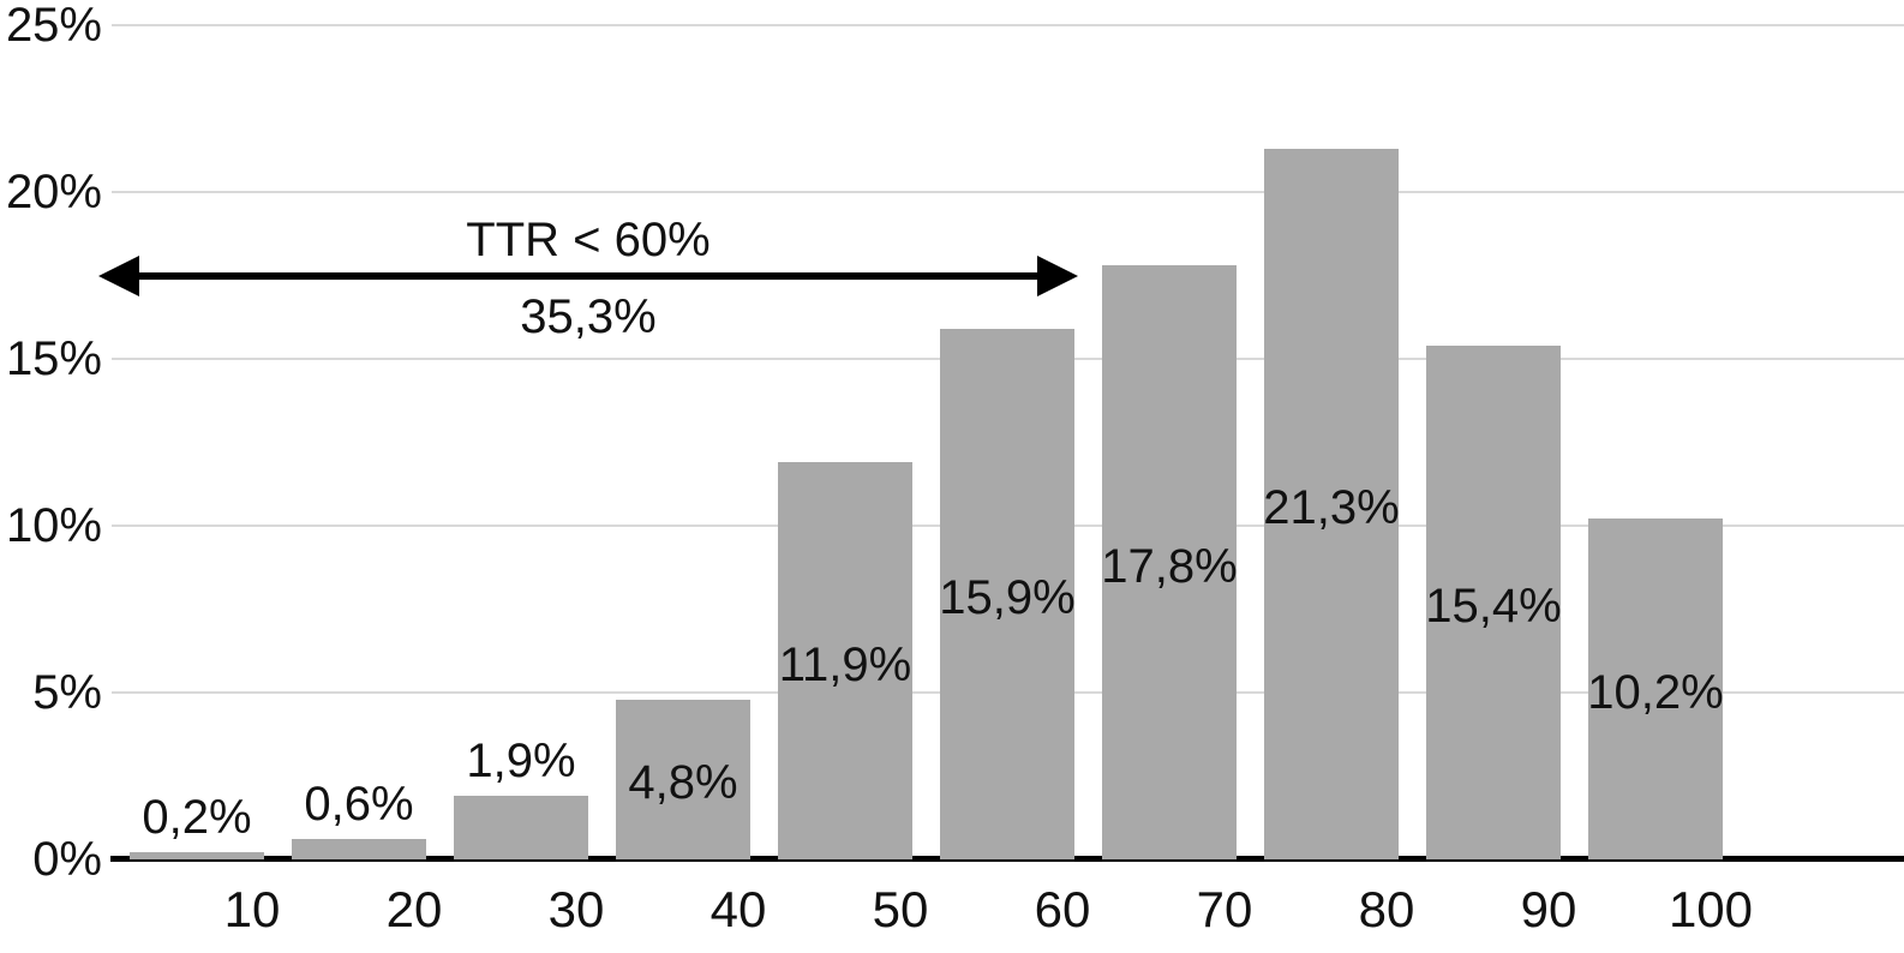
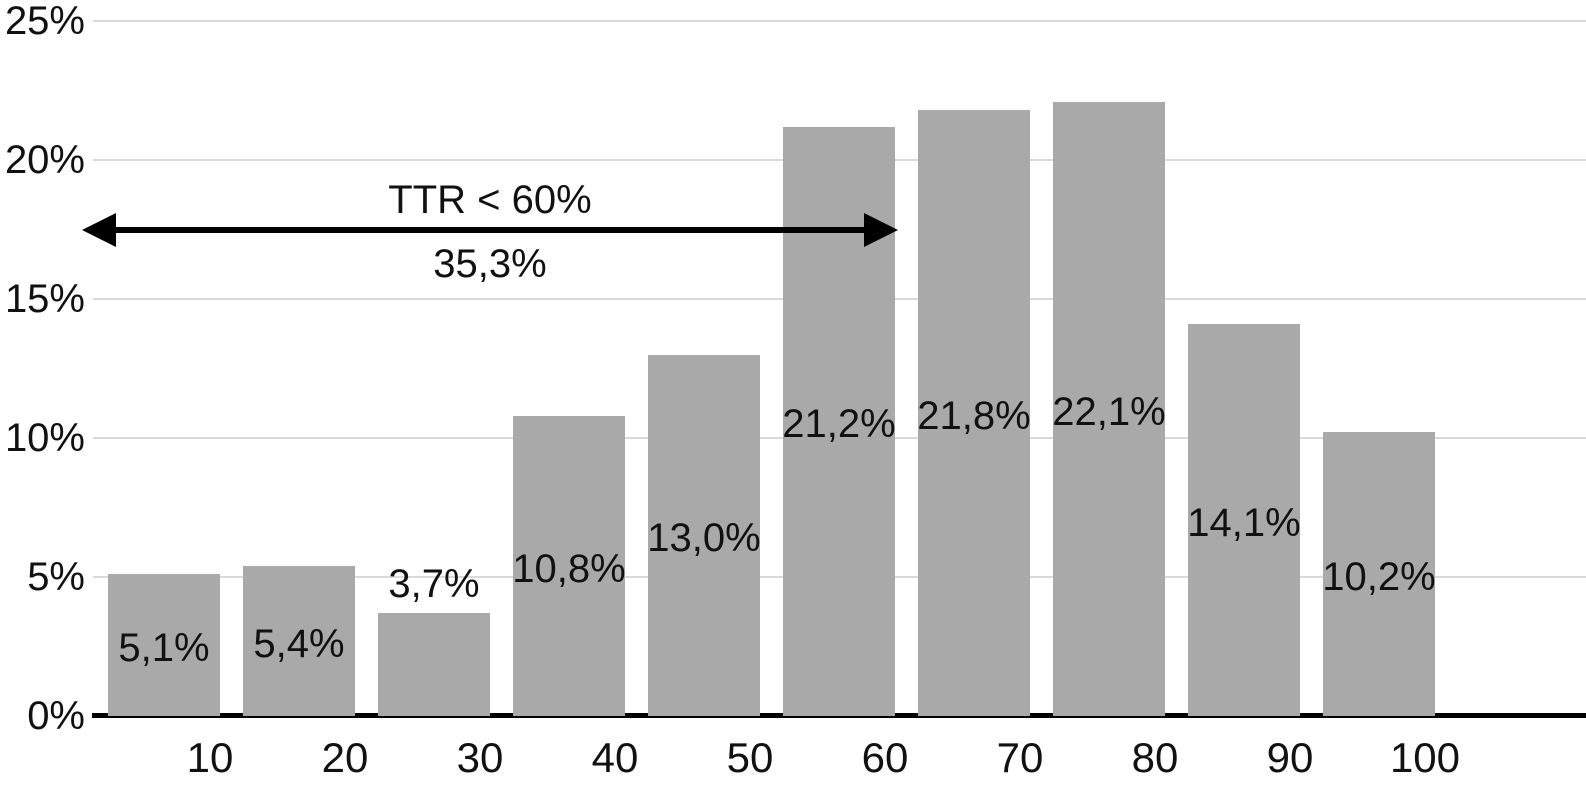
10: 0,2% -> 5,1%
20: 0,6% -> 5,4%
30: 1,9% -> 3,7%
40: 4,8% -> 10,8%
50: 11,9% -> 13,0%
60: 15,9% -> 21,2%
70: 17,8% -> 21,8%
80: 21,3% -> 22,1%
90: 15,4% -> 14,1%
